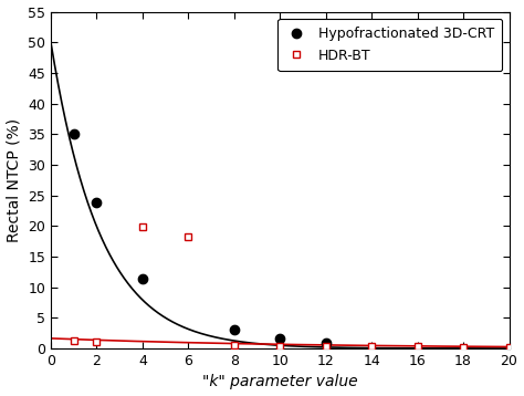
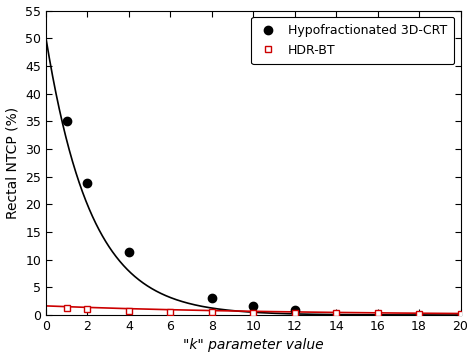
HDR-BT/4: 19.8 -> 0.8
HDR-BT/6: 18.2 -> 0.6
